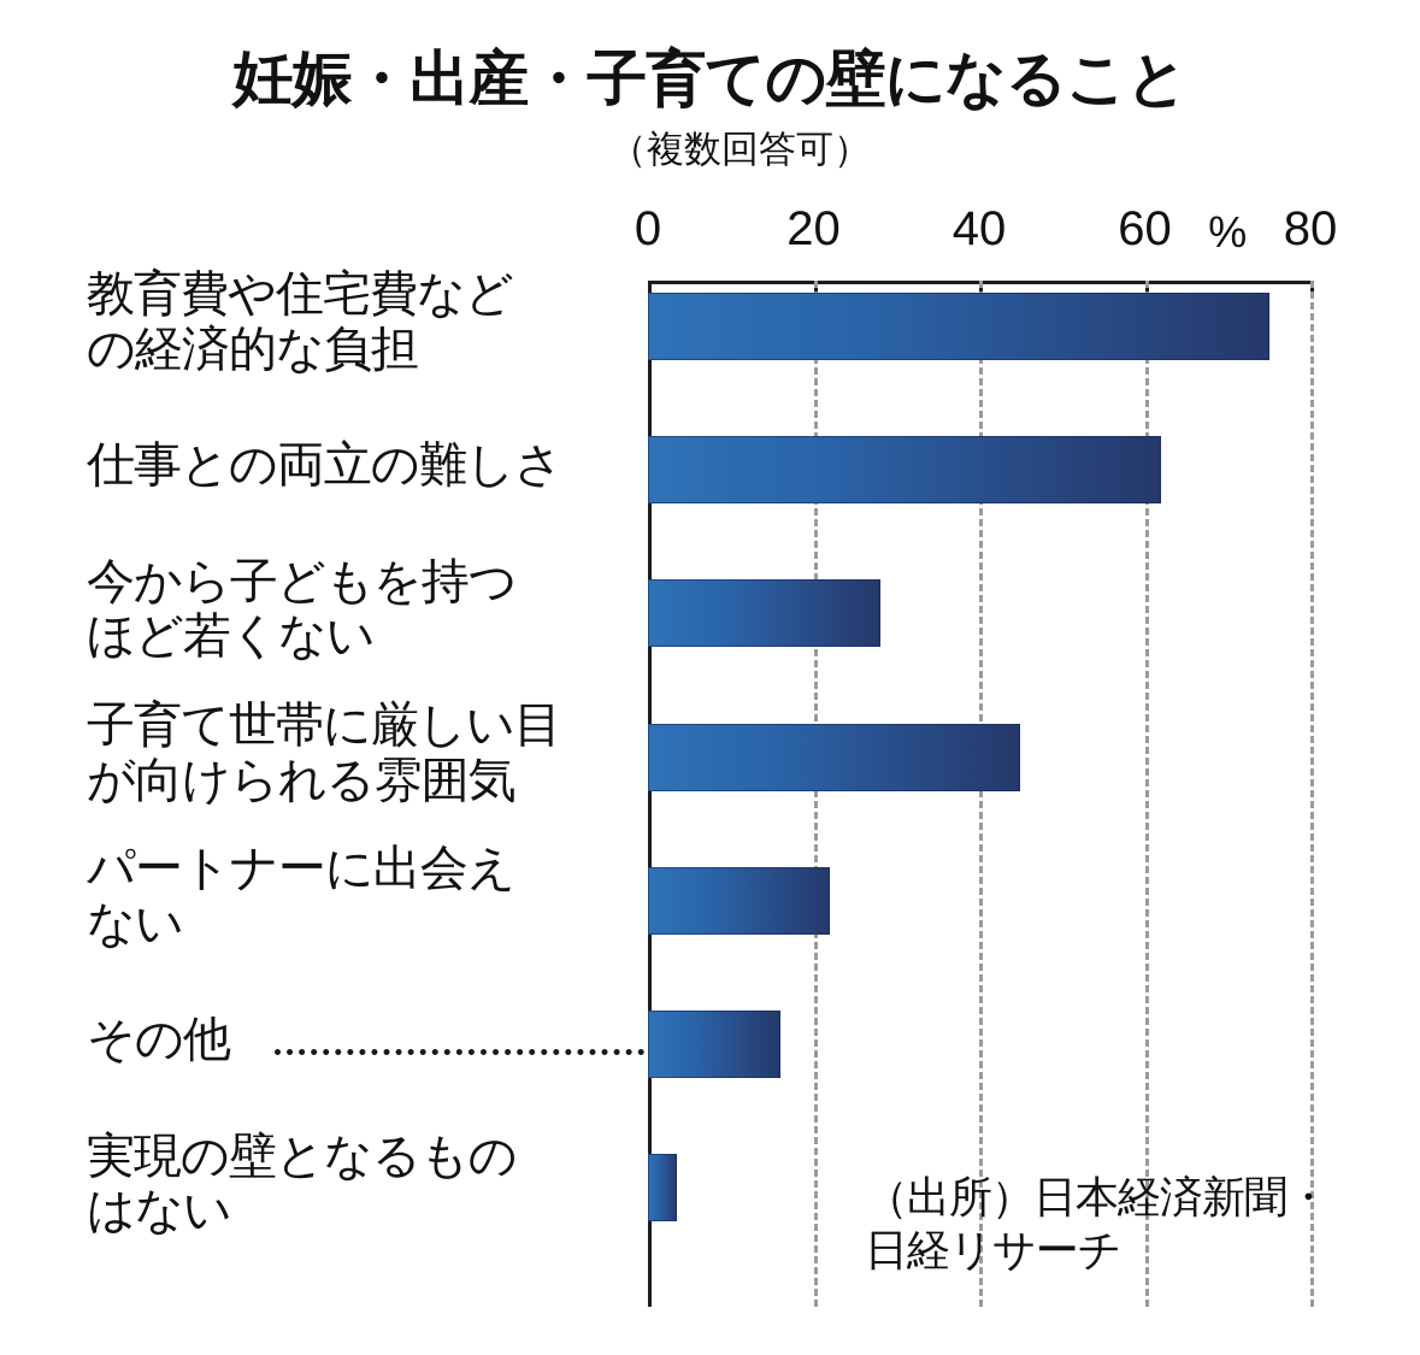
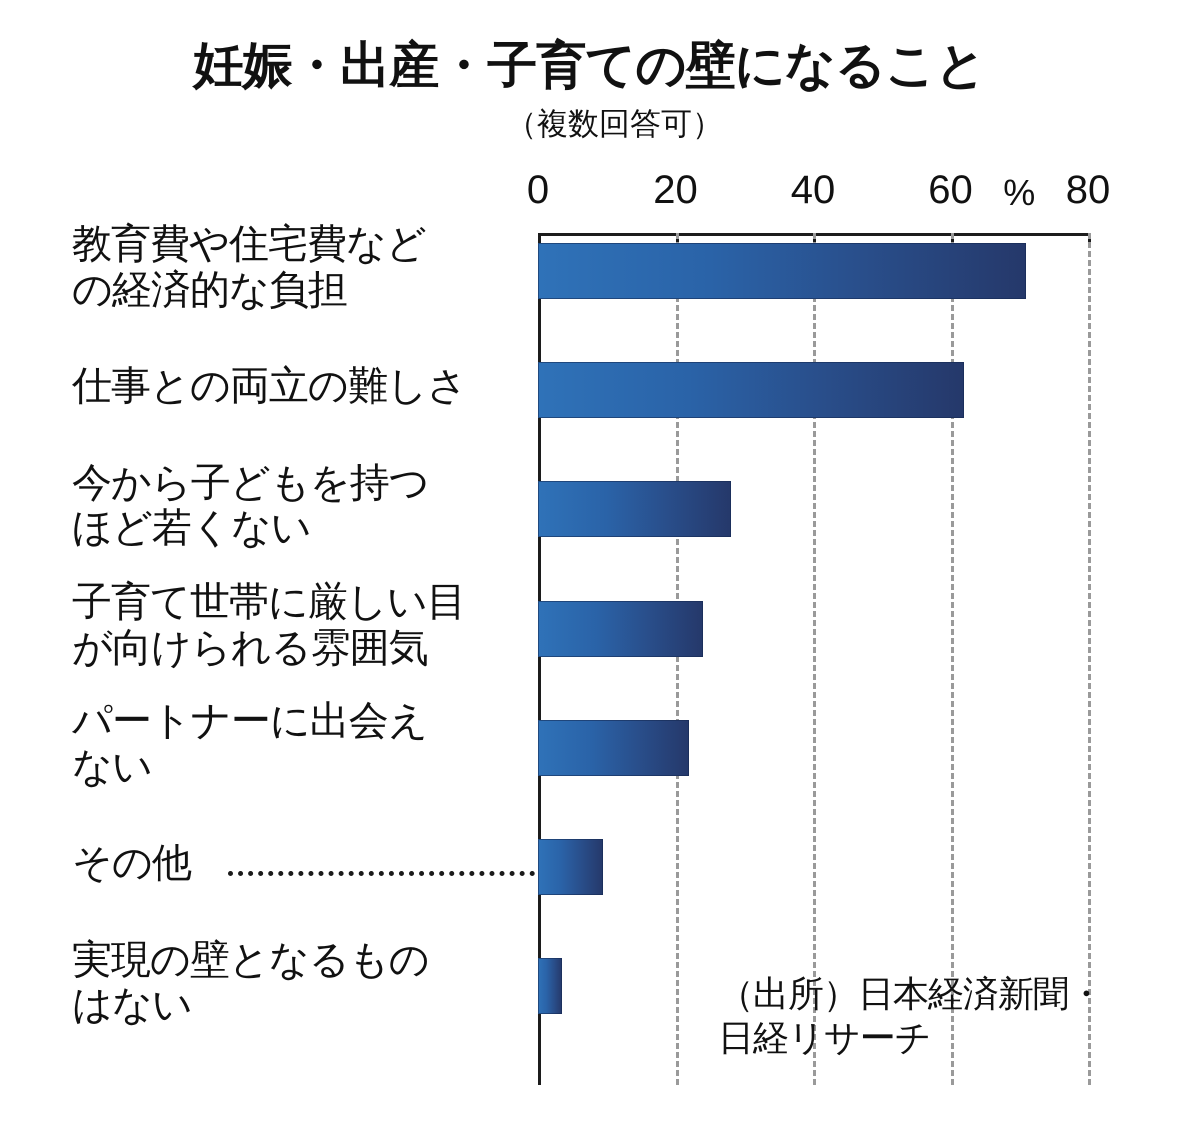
教育費や住宅費など の経済的な負担: 75 -> 71
子育て世帯に厳しい目 が向けられる雰囲気: 45 -> 24
その他: 16 -> 10
